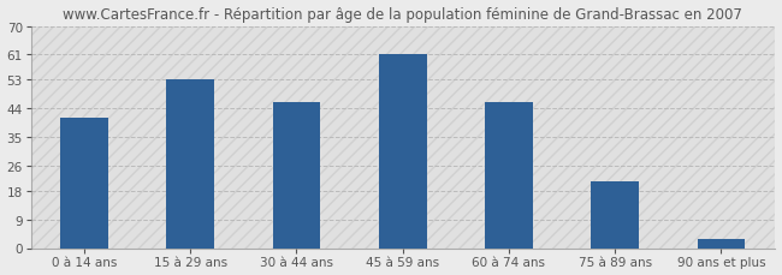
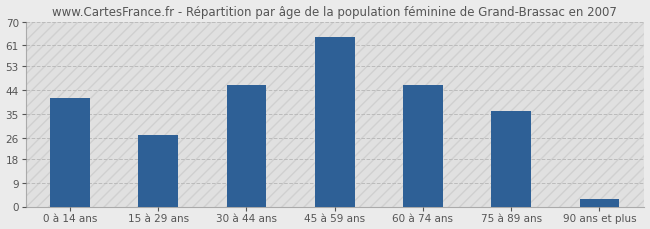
15 à 29 ans: 53 -> 27
45 à 59 ans: 61 -> 64
75 à 89 ans: 21 -> 36
